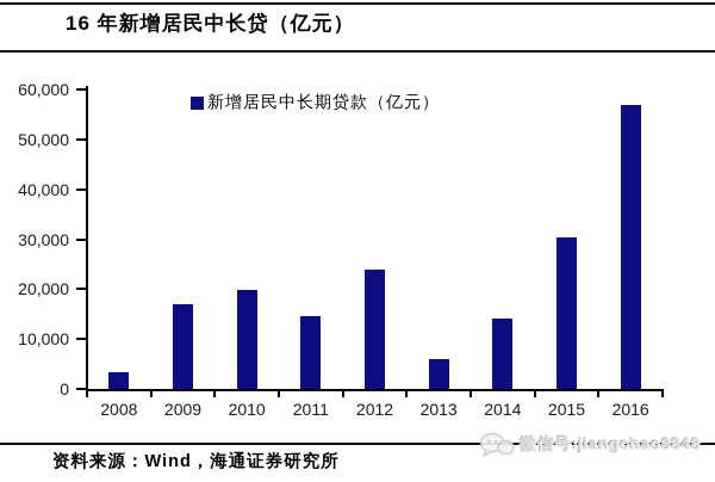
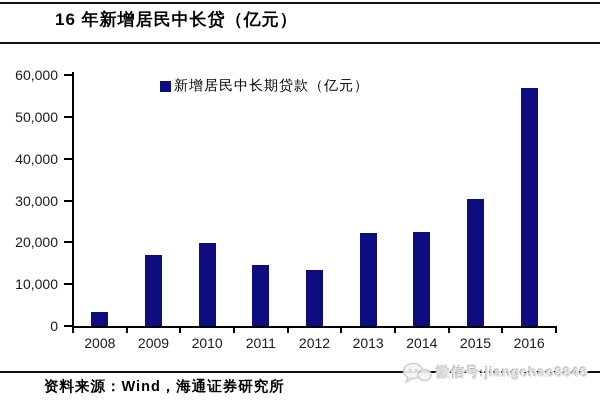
2012: 24000 -> 13000
2013: 6000 -> 22000
2014: 14000 -> 22000
